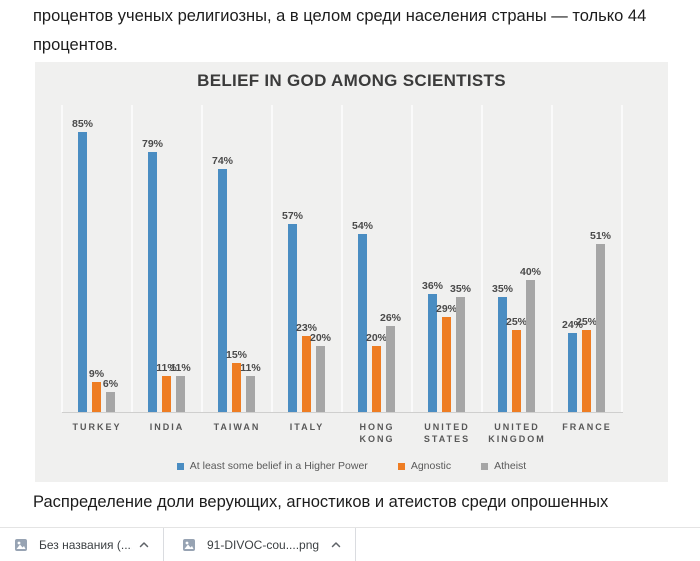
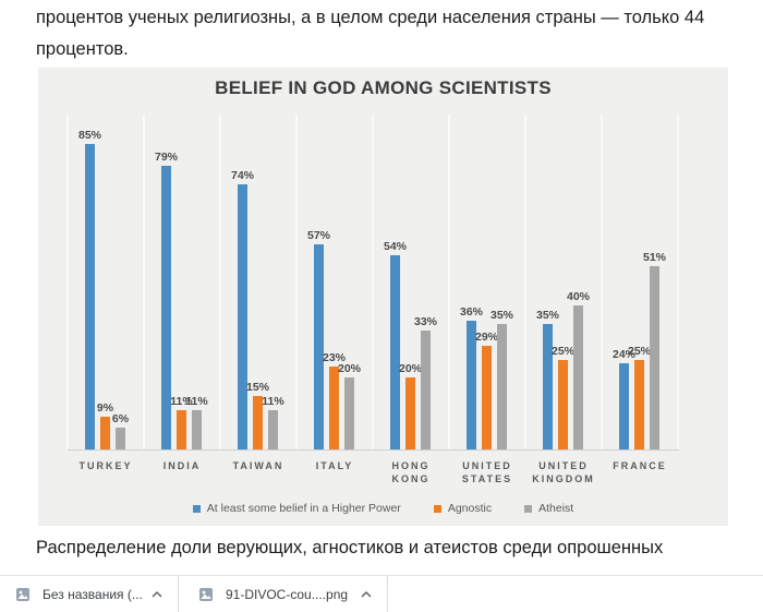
Atheist/HONG KONG: 26% -> 33%
